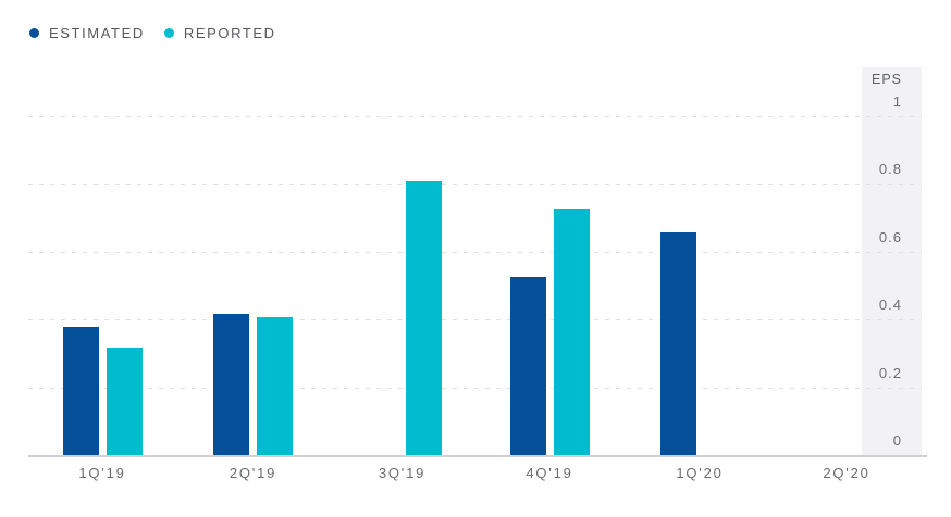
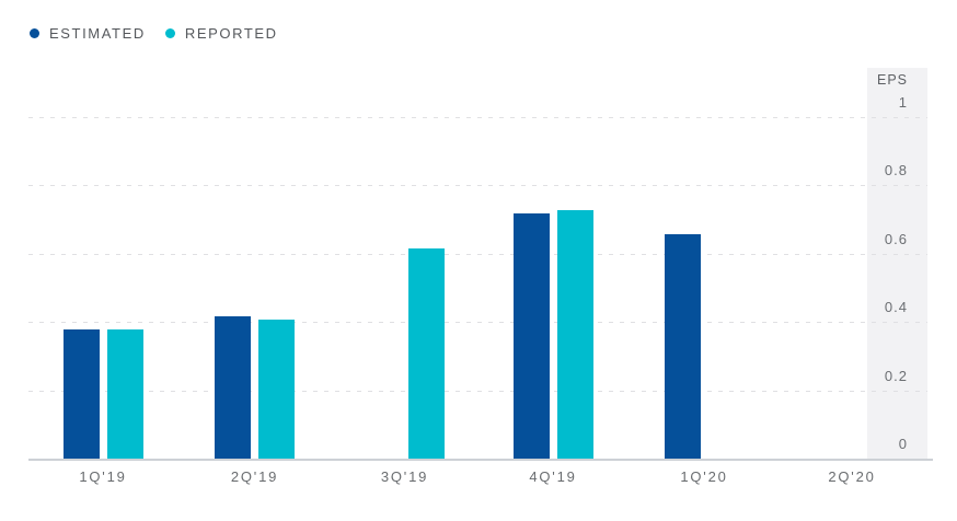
REPORTED/1Q'19: 0.32 -> 0.38
REPORTED/3Q'19: 0.81 -> 0.62
ESTIMATED/4Q'19: 0.53 -> 0.72
